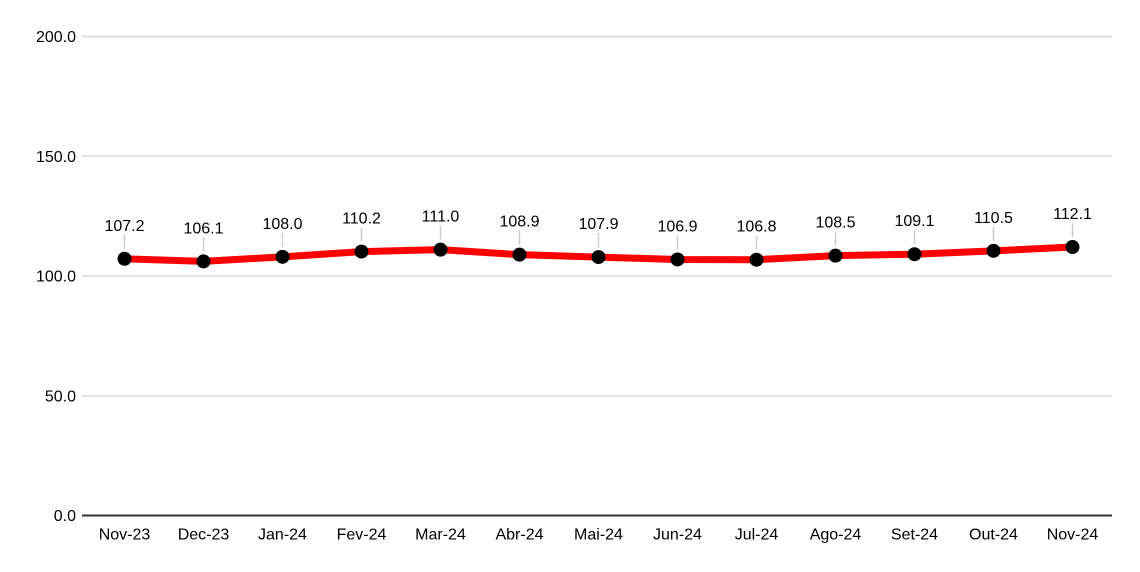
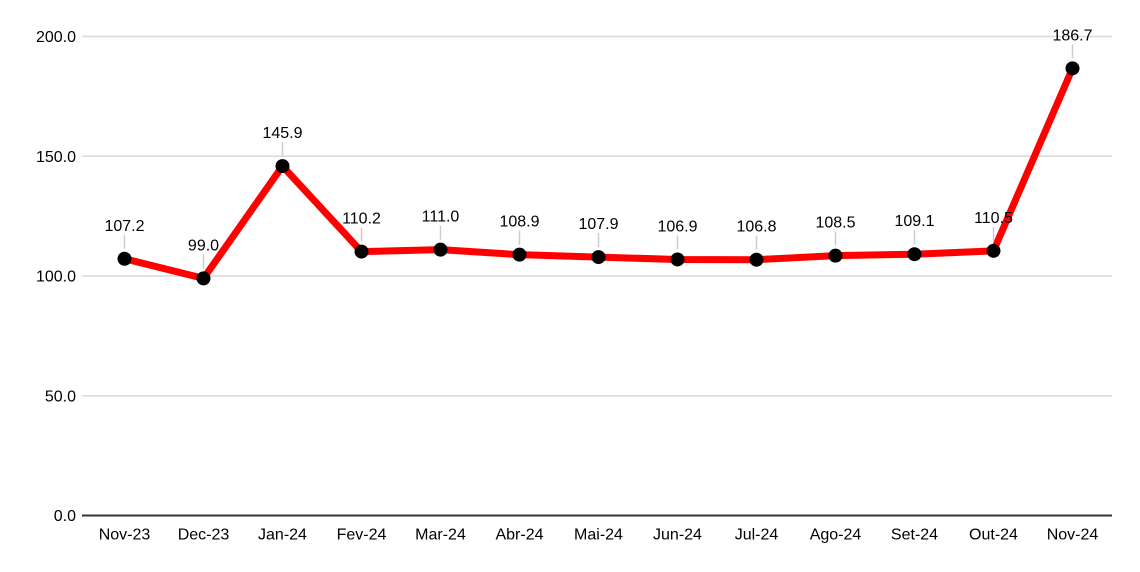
Dec-23: 106.1 -> 99.0
Jan-24: 108.0 -> 145.9
Nov-24: 112.1 -> 186.7
